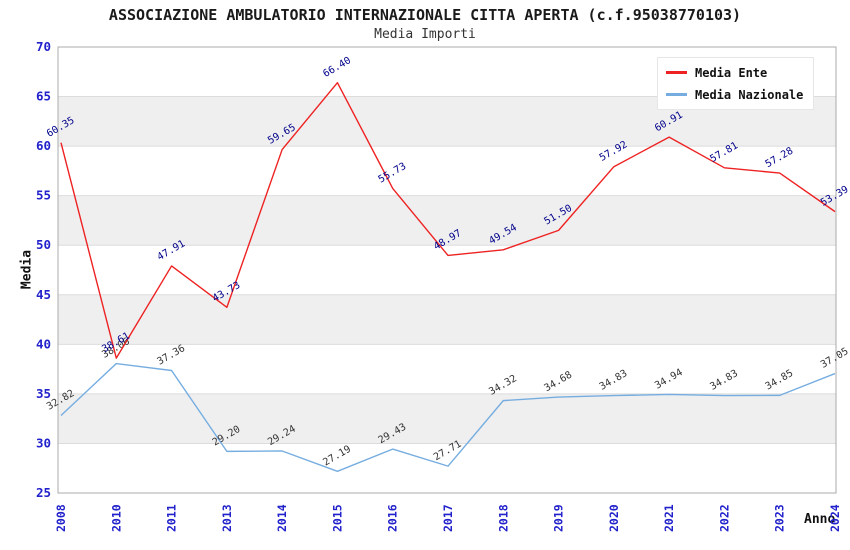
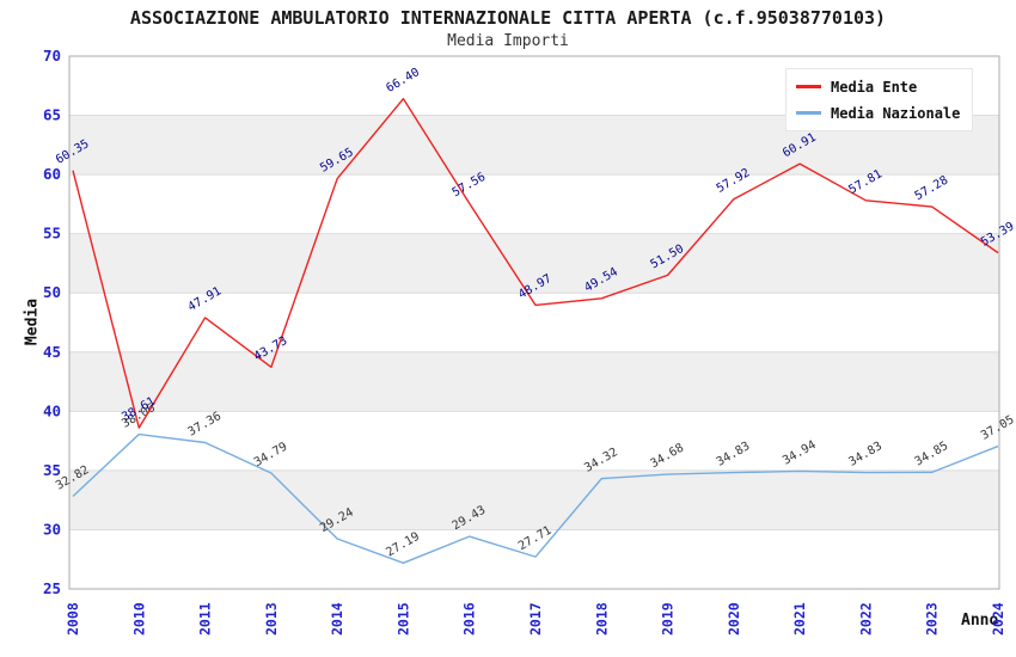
Media Nazionale/2013: 29.20 -> 34.79
Media Ente/2016: 55.73 -> 57.56
